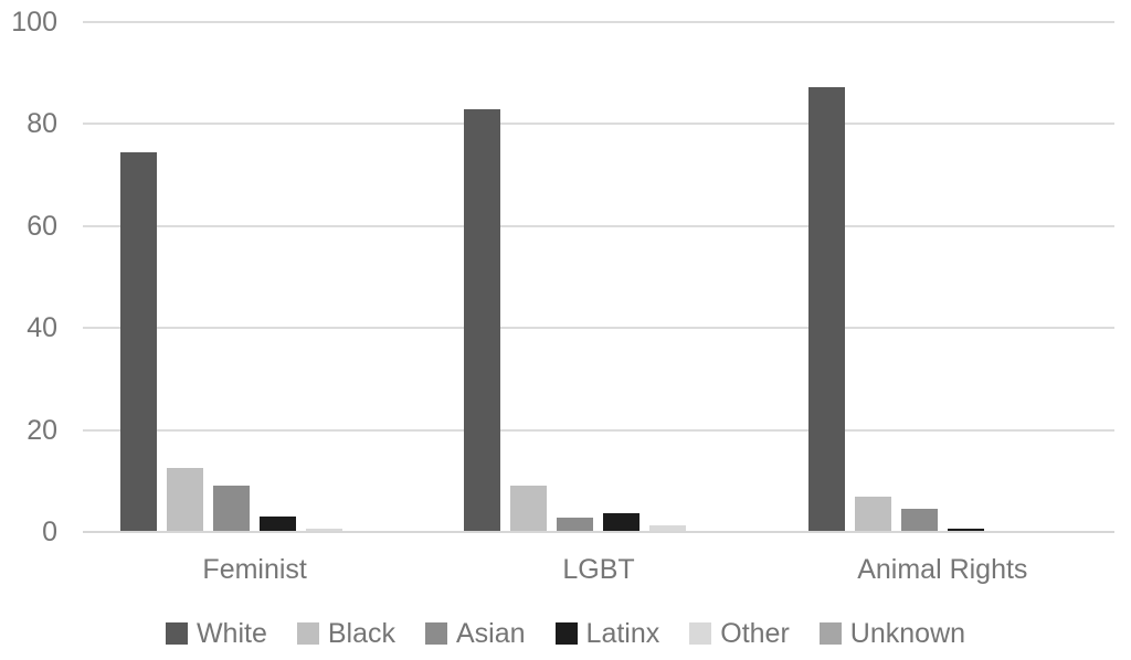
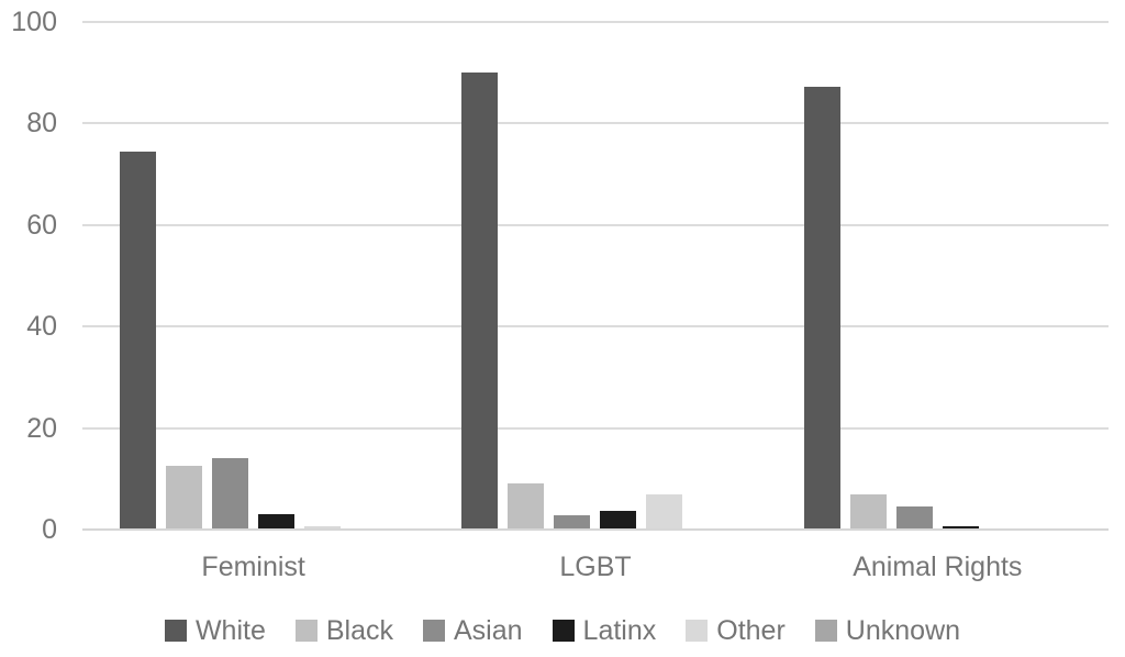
Asian/Feminist: 9 -> 14
White/LGBT: 83 -> 90
Other/LGBT: 1 -> 7
